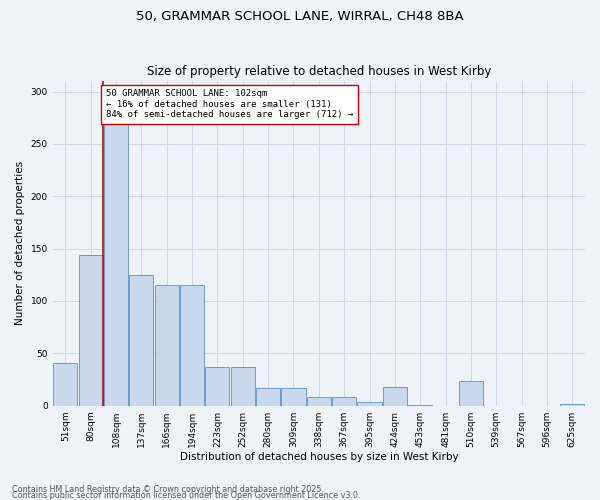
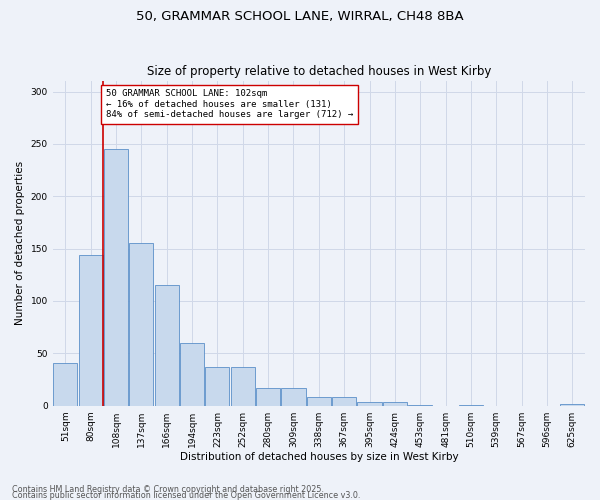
108sqm: 270 -> 245
137sqm: 125 -> 155
194sqm: 115 -> 60
424sqm: 18 -> 4
510sqm: 24 -> 1
